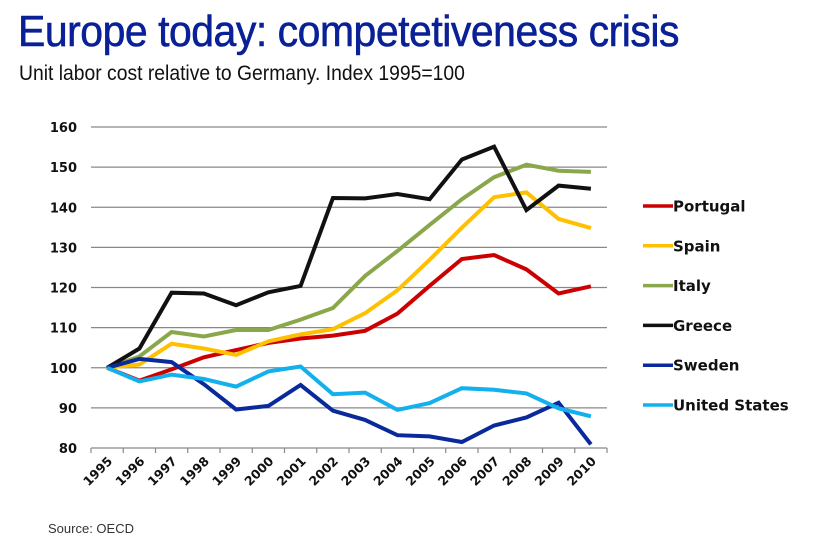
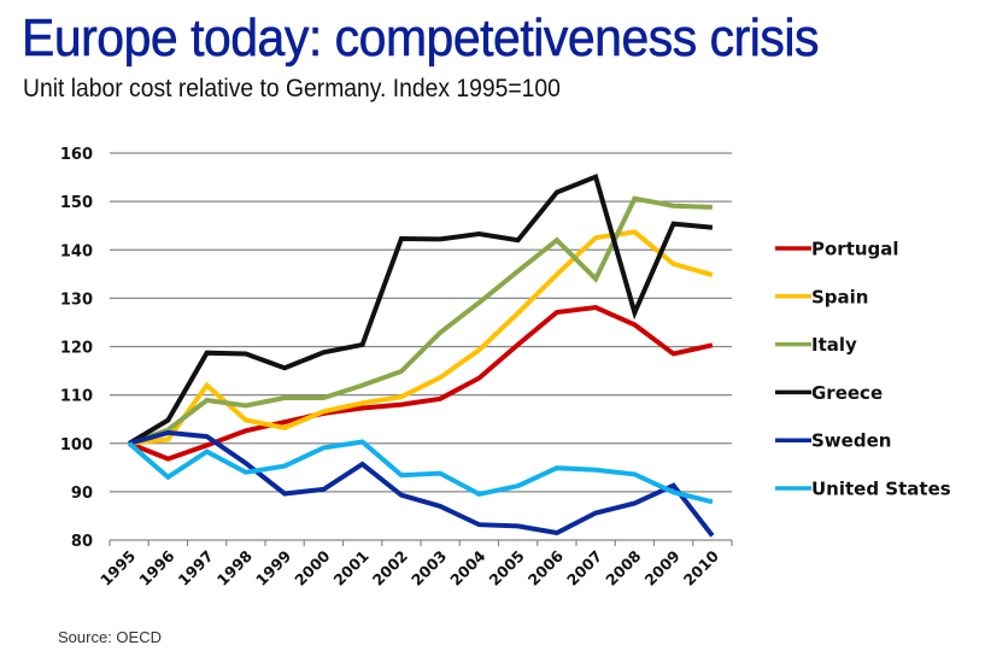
United States/1996: 97 -> 93
Spain/1997: 106 -> 112
United States/1998: 97 -> 94
Italy/2007: 148 -> 134
Greece/2008: 139 -> 127
